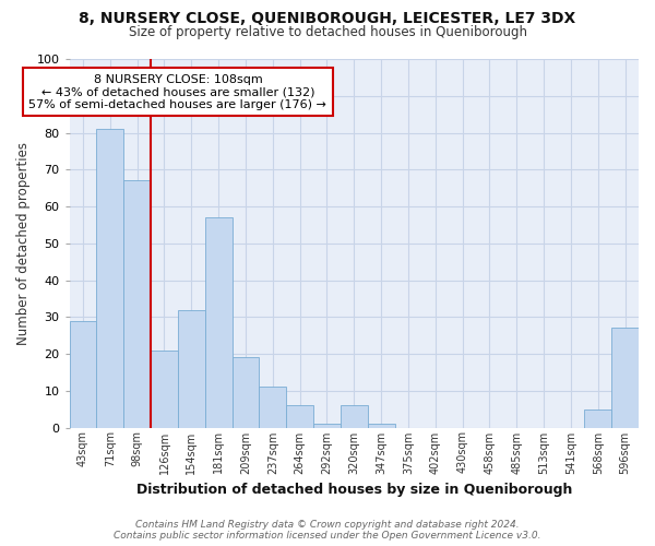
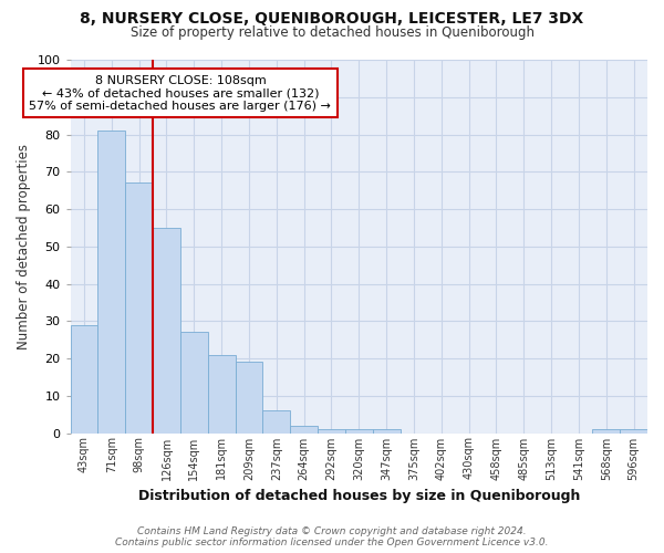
126sqm: 21 -> 55
154sqm: 32 -> 27
181sqm: 57 -> 21
237sqm: 11 -> 6
264sqm: 6 -> 2
320sqm: 6 -> 1
568sqm: 5 -> 1
596sqm: 27 -> 1
